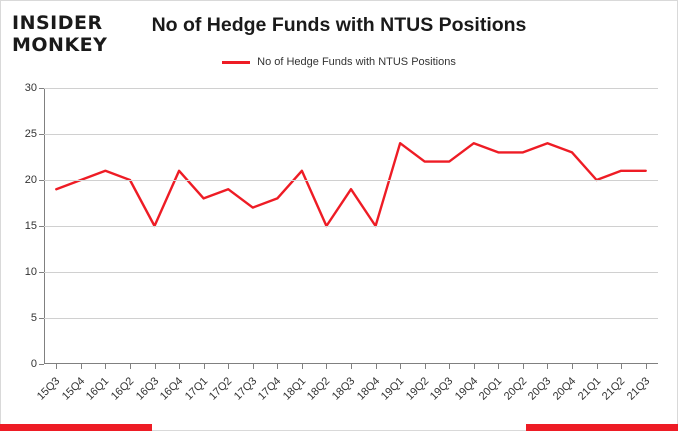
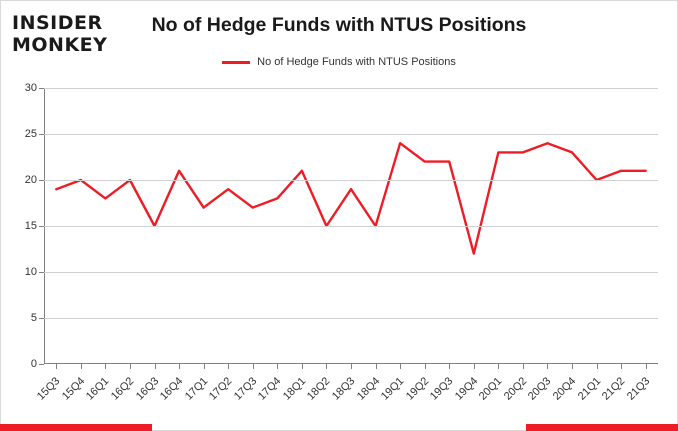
16Q1: 21 -> 18
17Q1: 18 -> 17
19Q4: 24 -> 12
